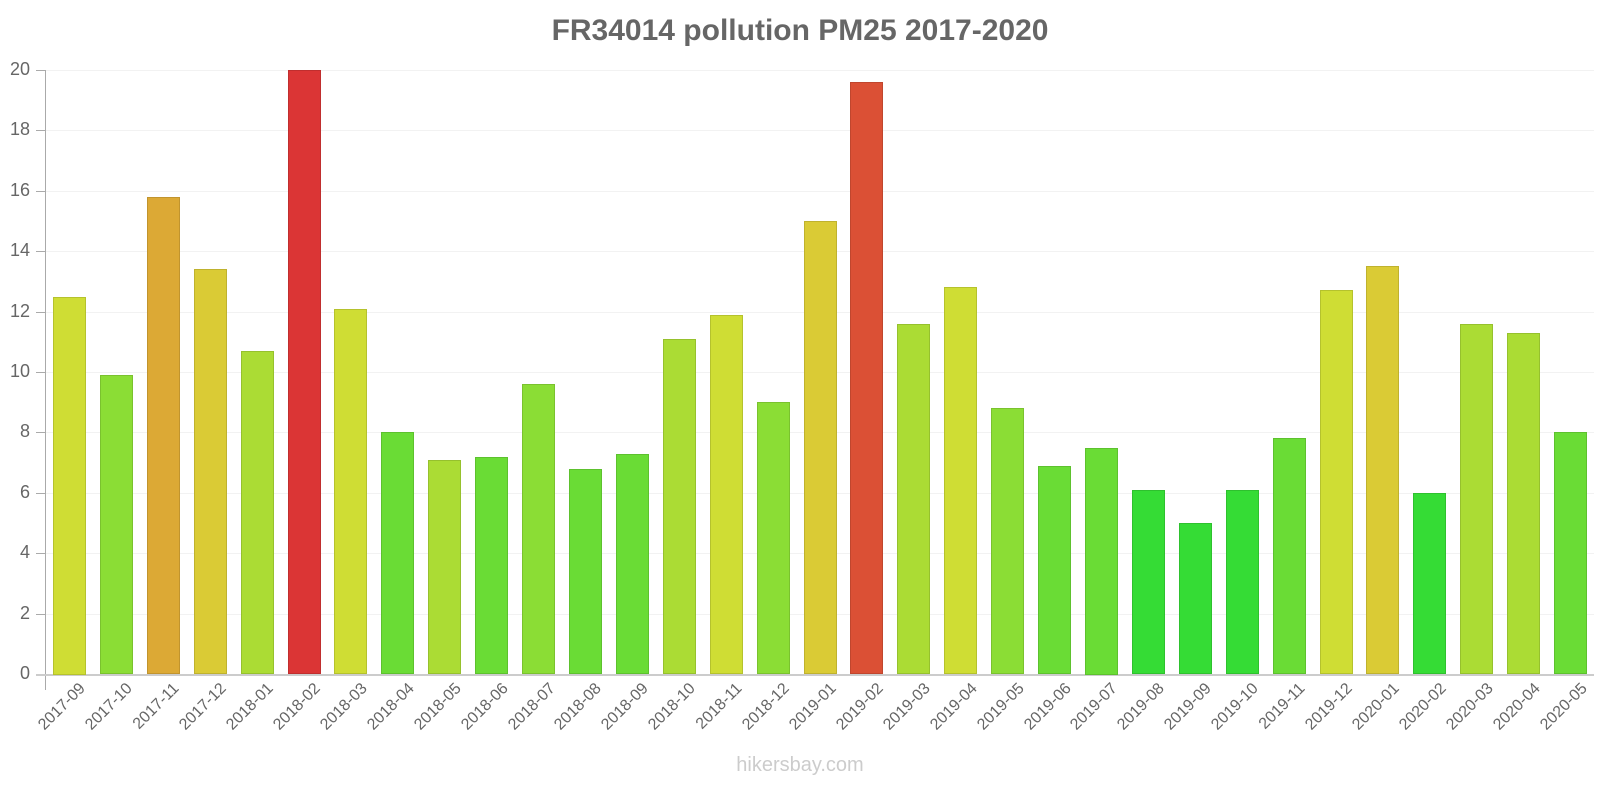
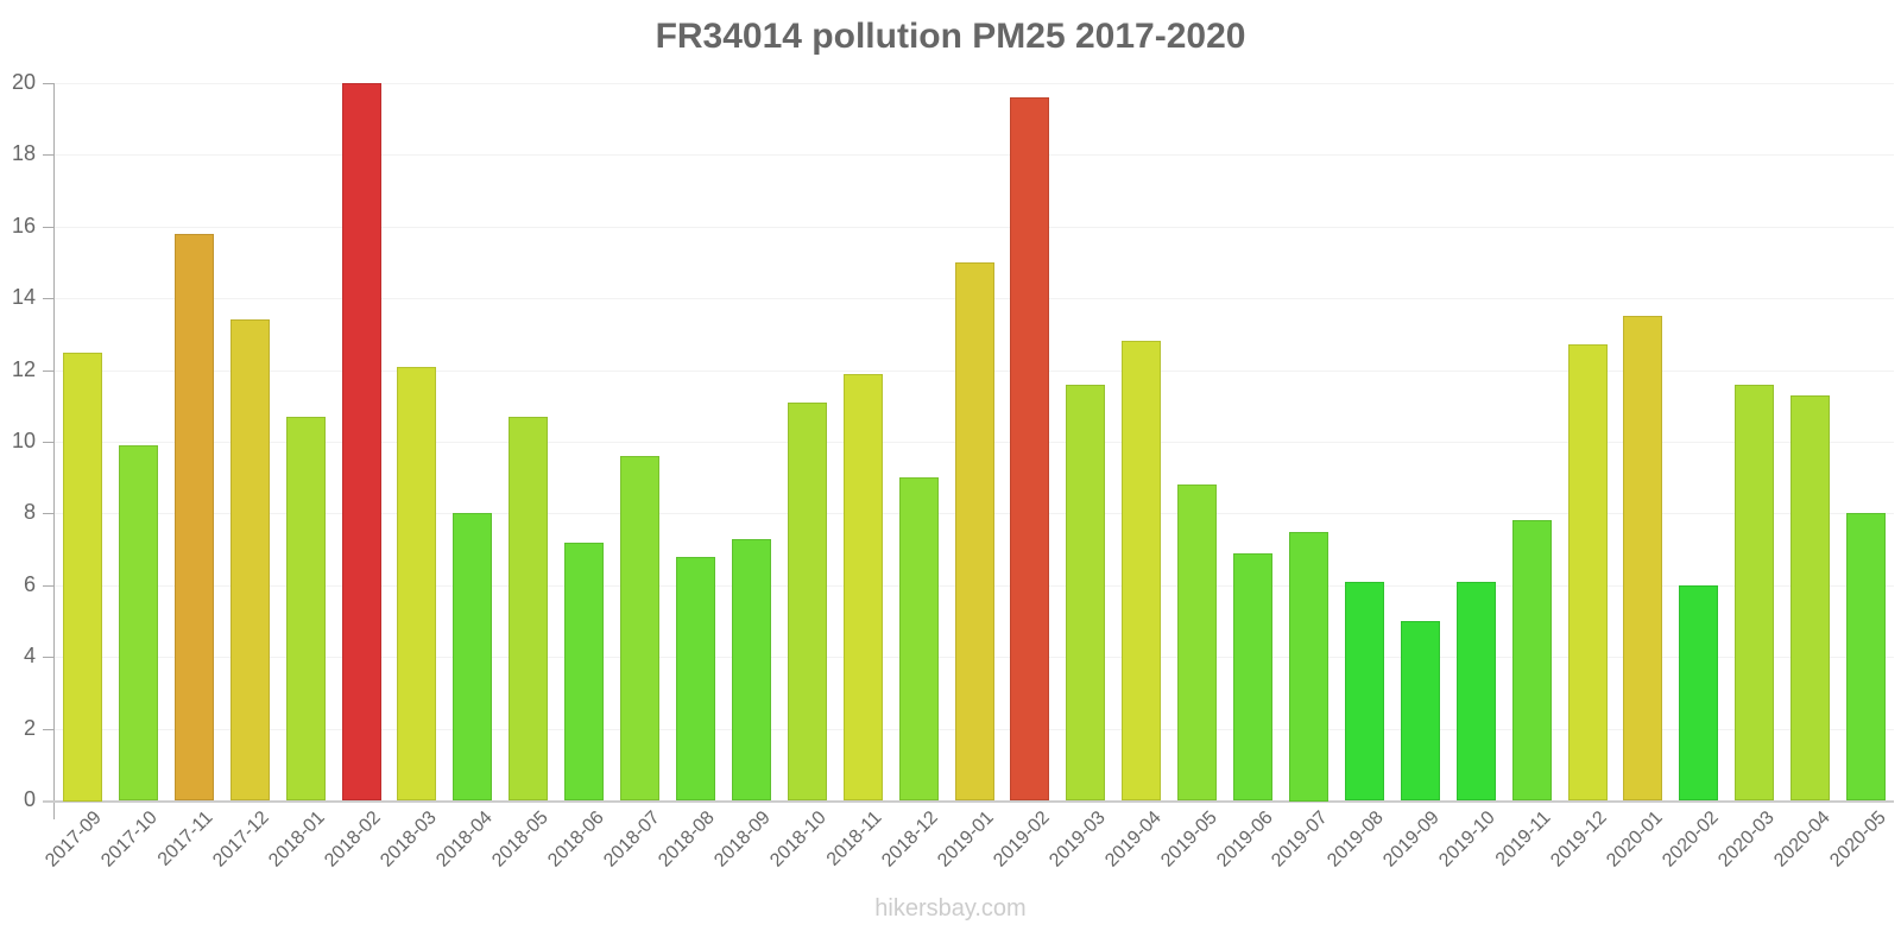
2018-05: 7.1 -> 10.7
